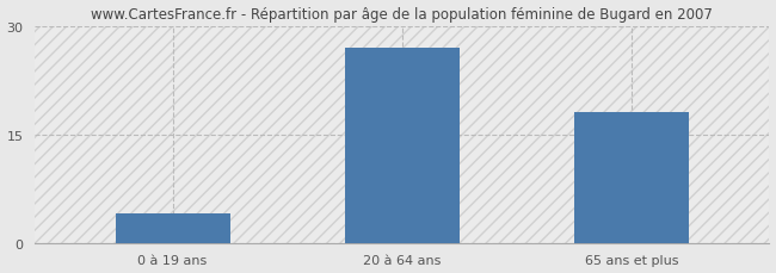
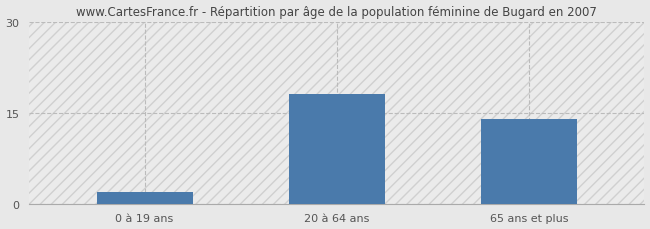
0 à 19 ans: 4 -> 2
20 à 64 ans: 27 -> 18
65 ans et plus: 18 -> 14
